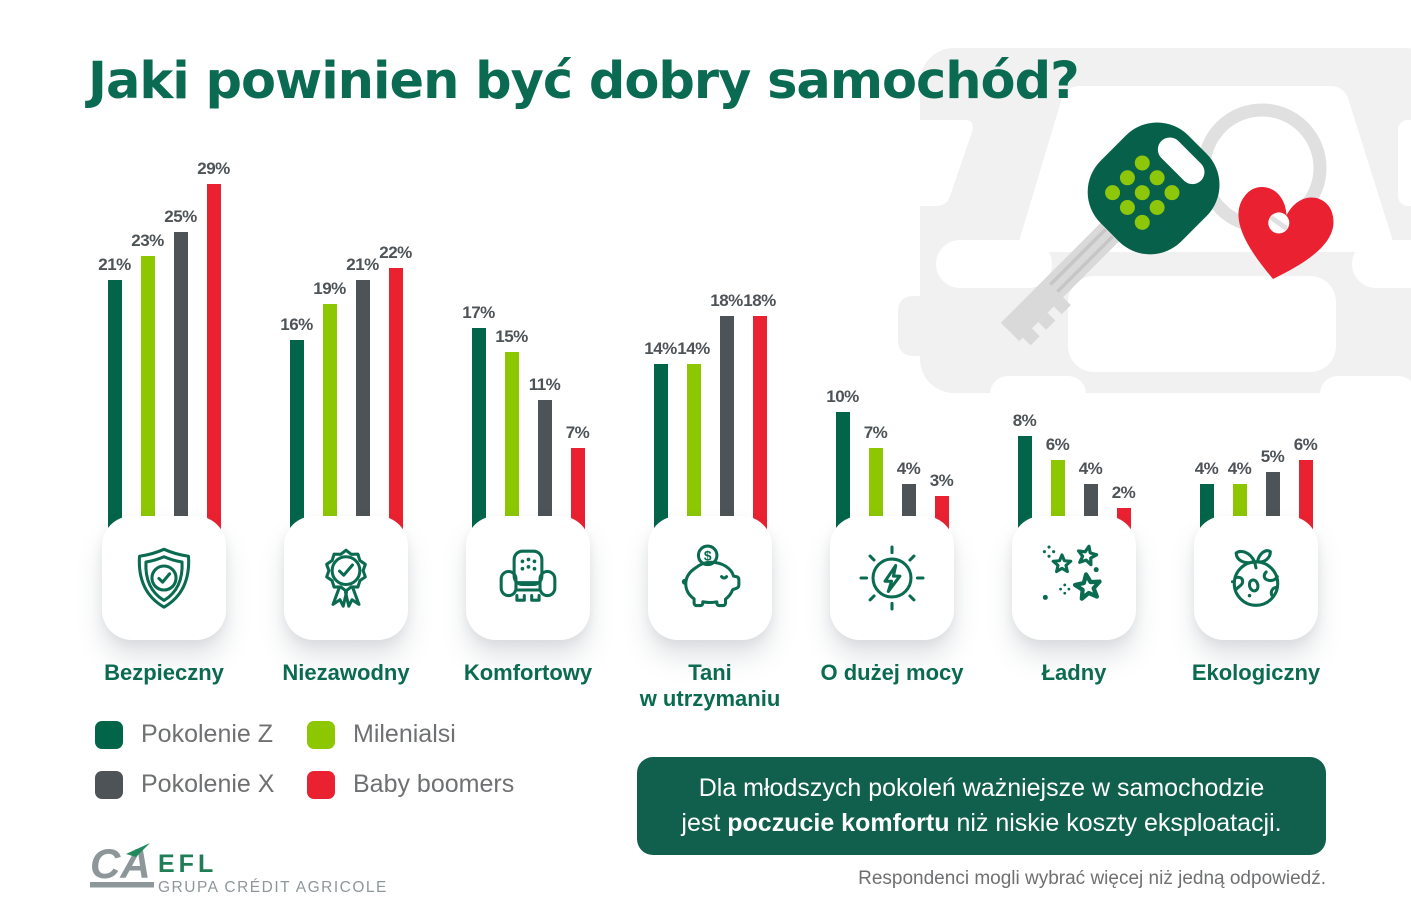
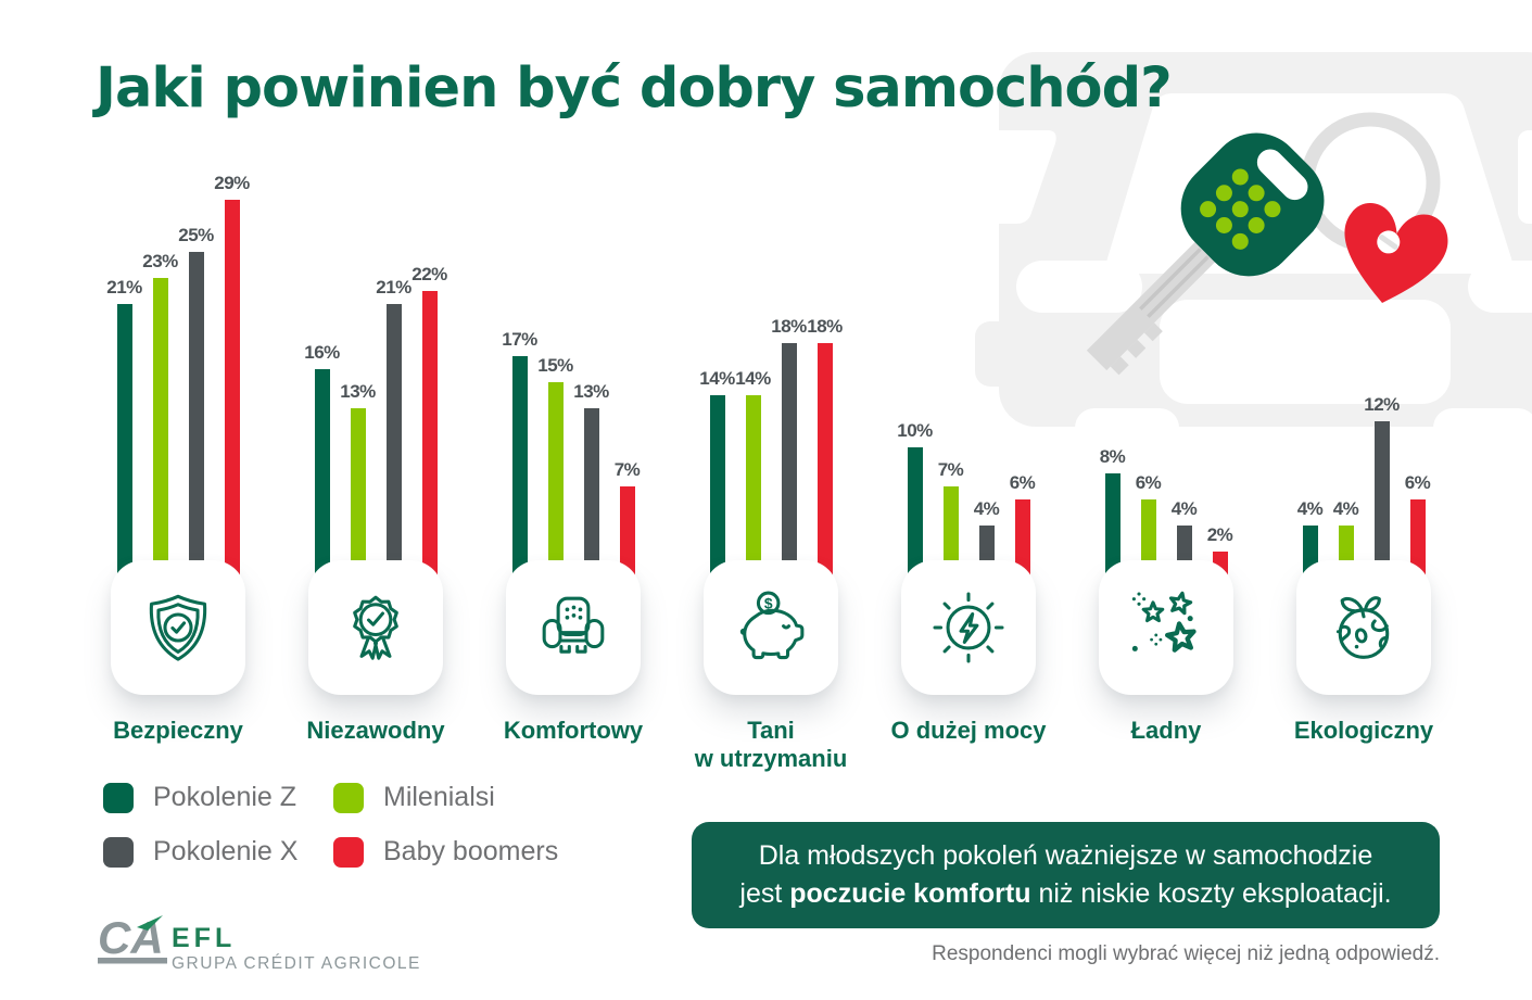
Milenialsi/Niezawodny: 19% -> 13%
Pokolenie X/Komfortowy: 11% -> 13%
Baby boomers/O dużej mocy: 3% -> 6%
Pokolenie X/Ekologiczny: 5% -> 12%
